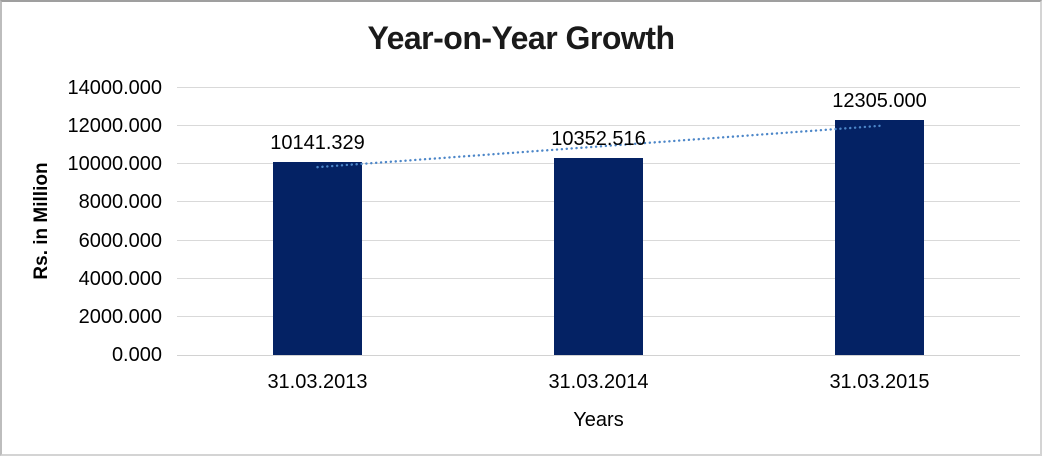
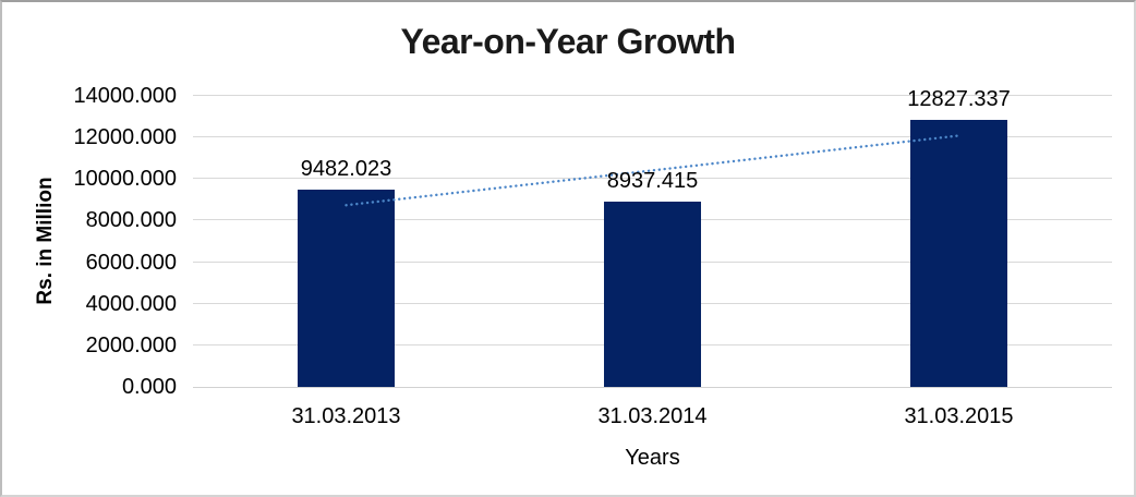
31.03.2013: 10141.329 -> 9482.023
31.03.2014: 10352.516 -> 8937.415
31.03.2015: 12305.000 -> 12827.337
